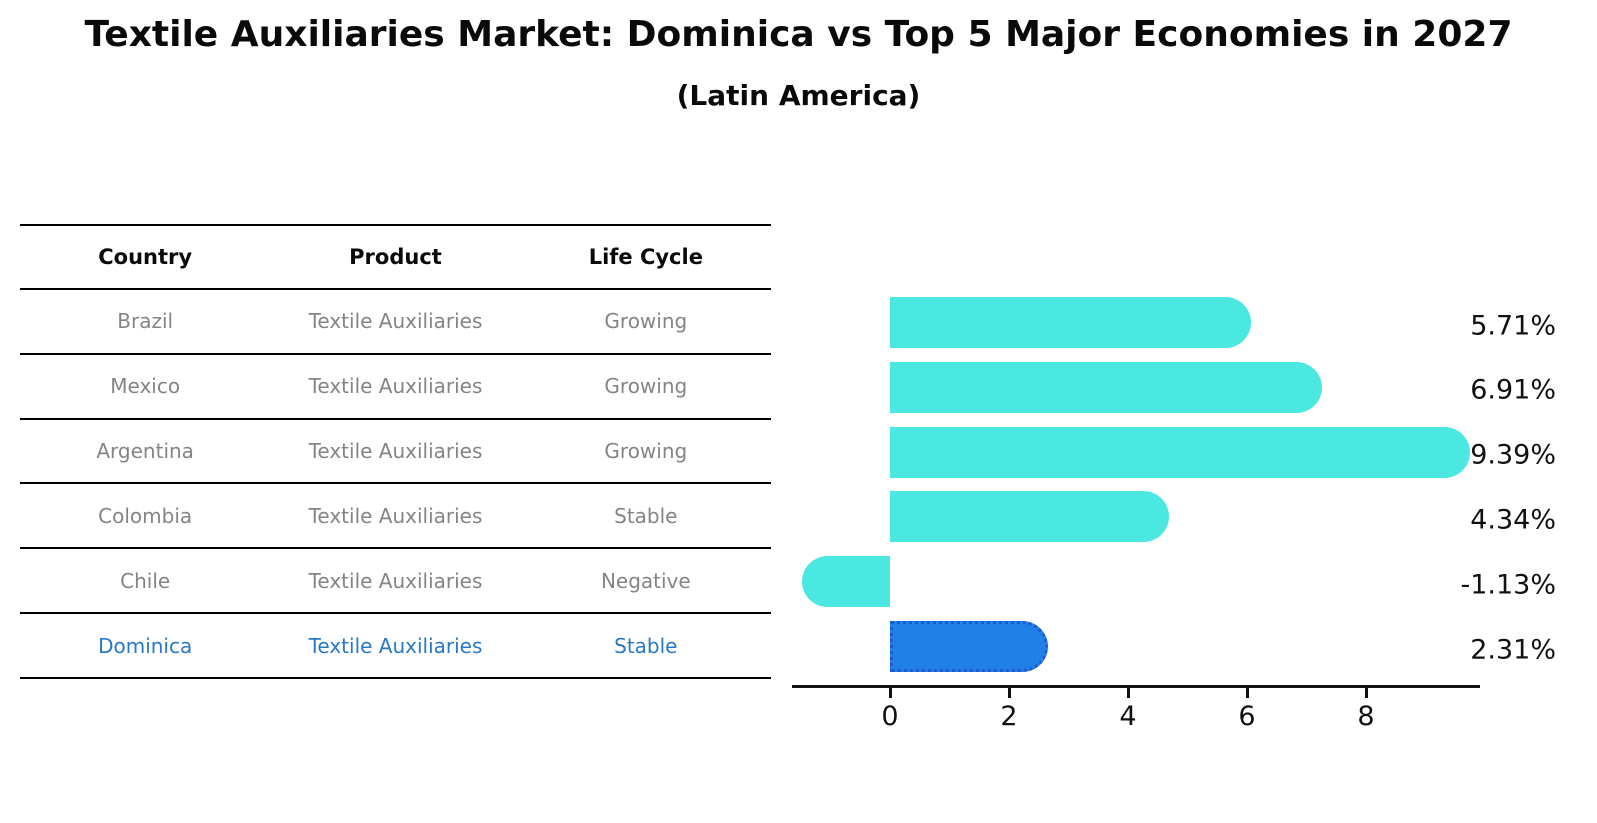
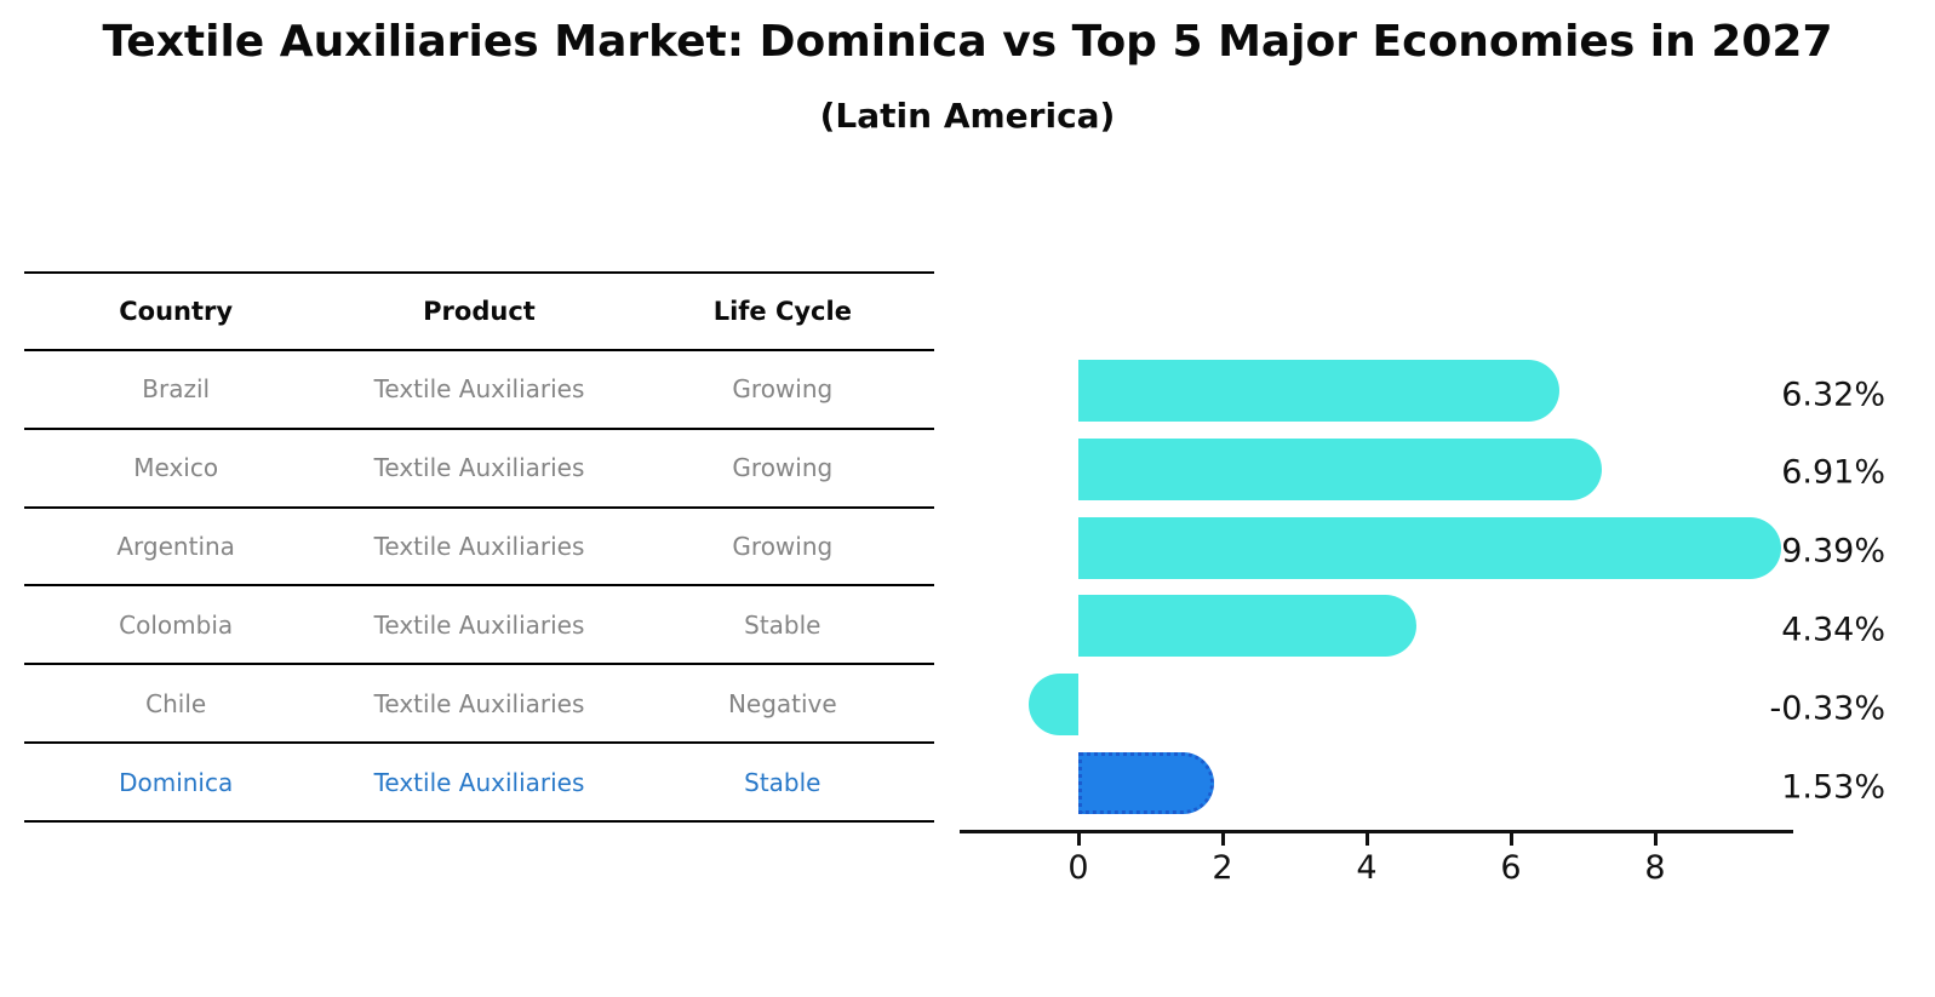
Brazil: 5.71% -> 6.32%
Chile: -1.13% -> -0.33%
Dominica: 2.31% -> 1.53%
